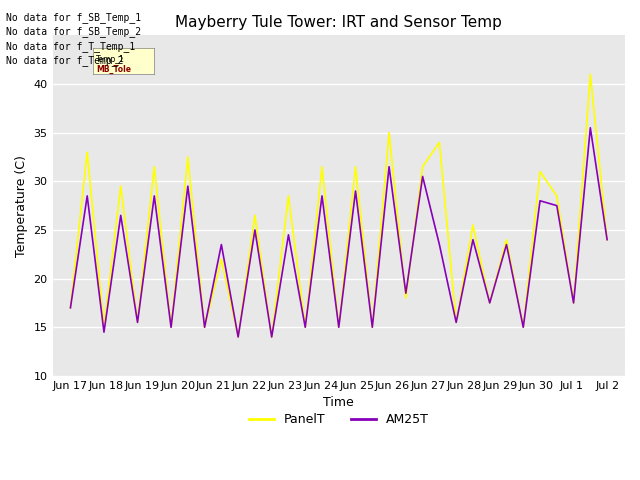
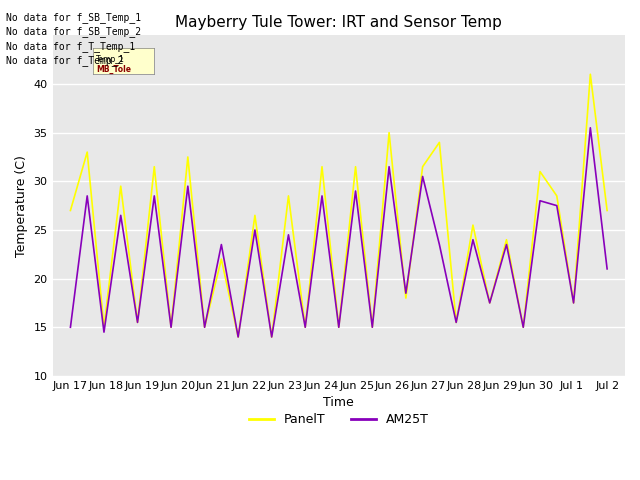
PanelT/Jun 17: 17.0 -> 27.0
AM25T/Jun 17: 17.0 -> 15.0
PanelT/Jul 2: 24.0 -> 27.0
AM25T/Jul 2: 24.0 -> 21.0
